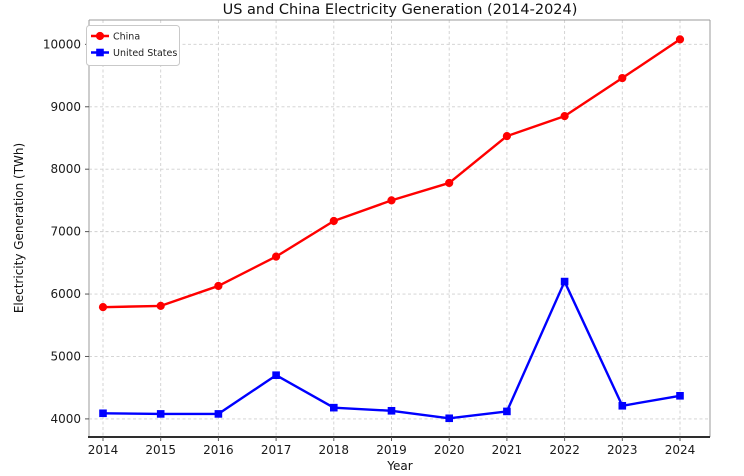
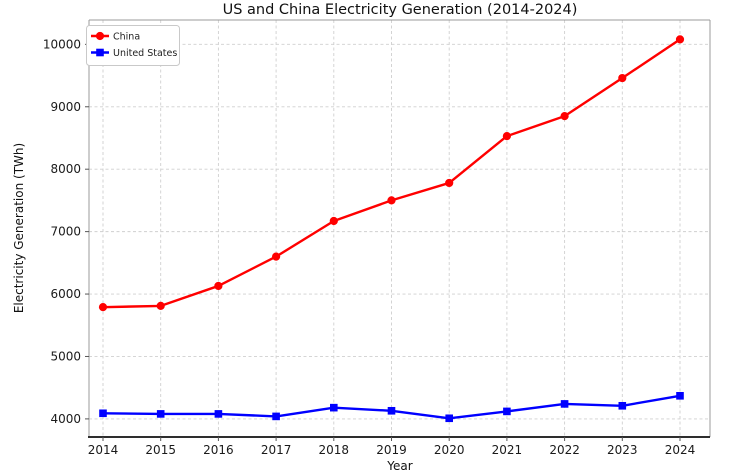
United States/2017: 4700 -> 4000
United States/2022: 6200 -> 4200
